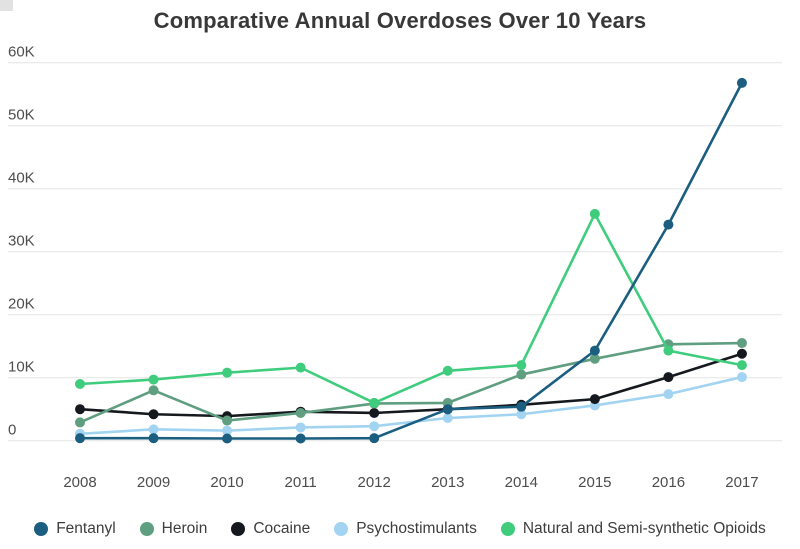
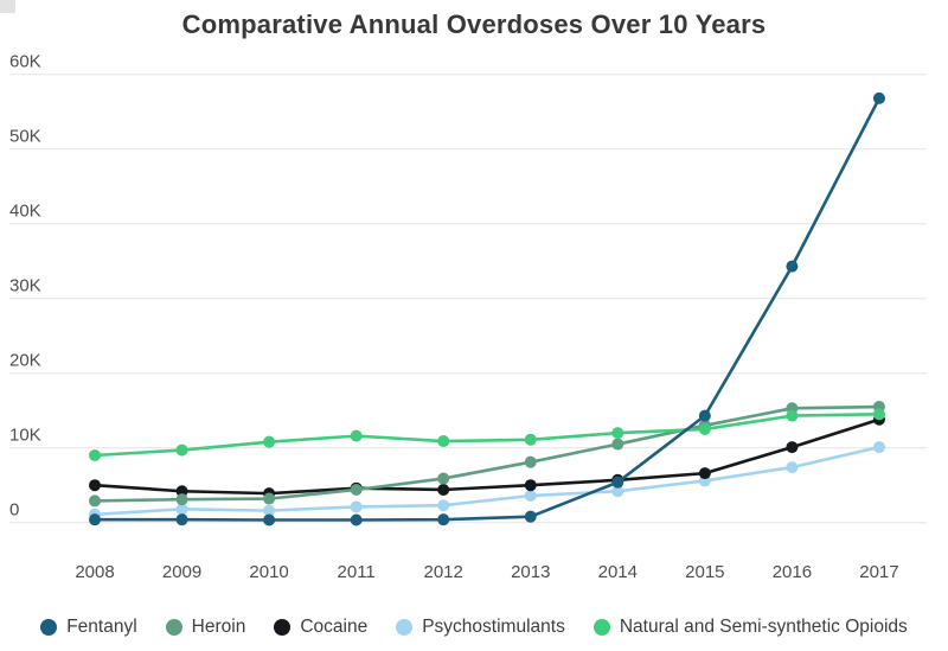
Heroin/2009: 8K -> 3K
Natural and Semi-synthetic Opioids/2012: 6K -> 11K
Fentanyl/2013: 5K -> 1K
Heroin/2013: 6K -> 8K
Natural and Semi-synthetic Opioids/2015: 36K -> 12K
Natural and Semi-synthetic Opioids/2017: 12K -> 14K
